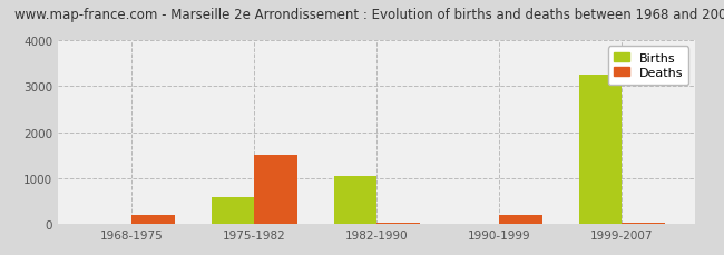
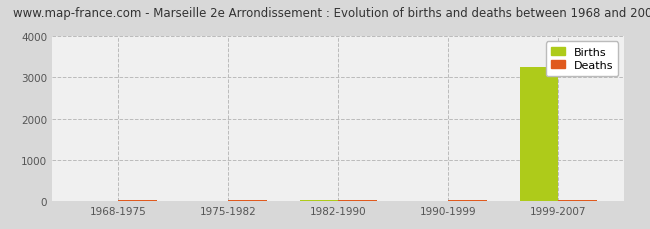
Deaths/1968-1975: 200 -> 30
Births/1975-1982: 600 -> 20
Deaths/1975-1982: 1500 -> 30
Births/1982-1990: 1050 -> 20
Deaths/1990-1999: 200 -> 30
